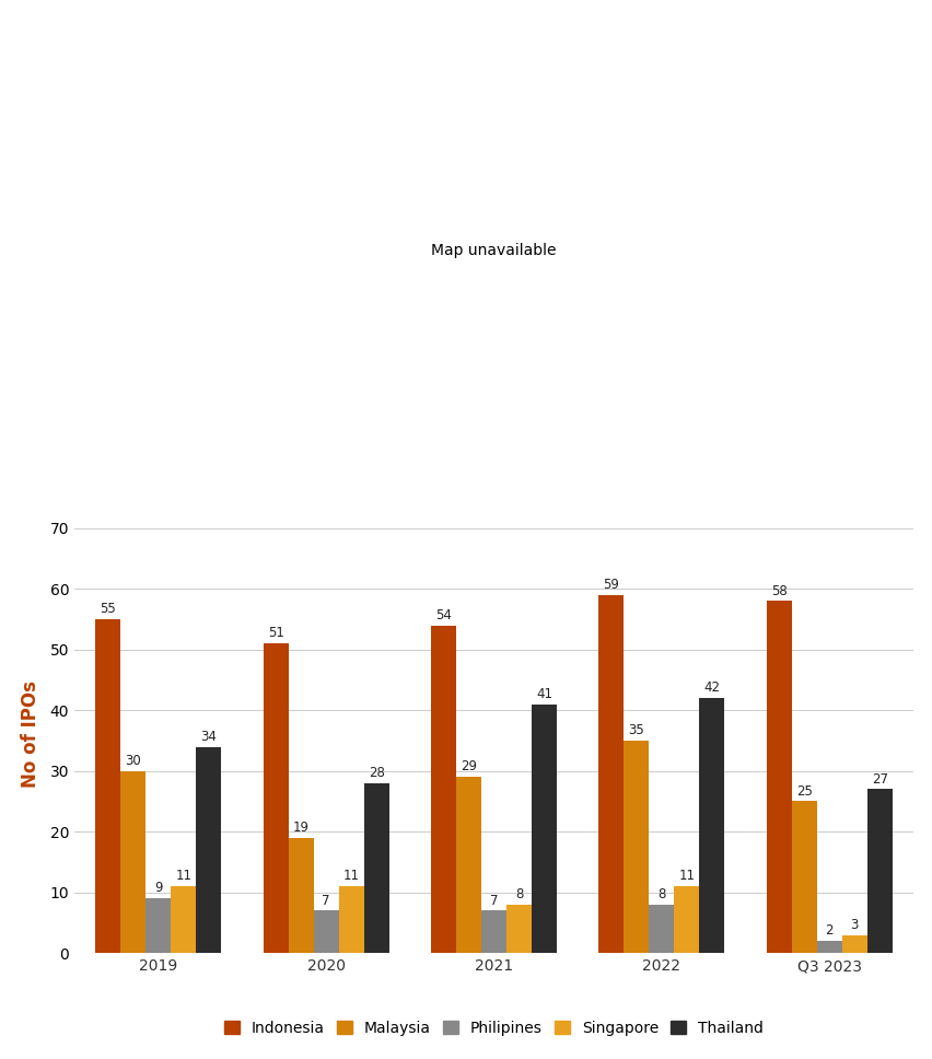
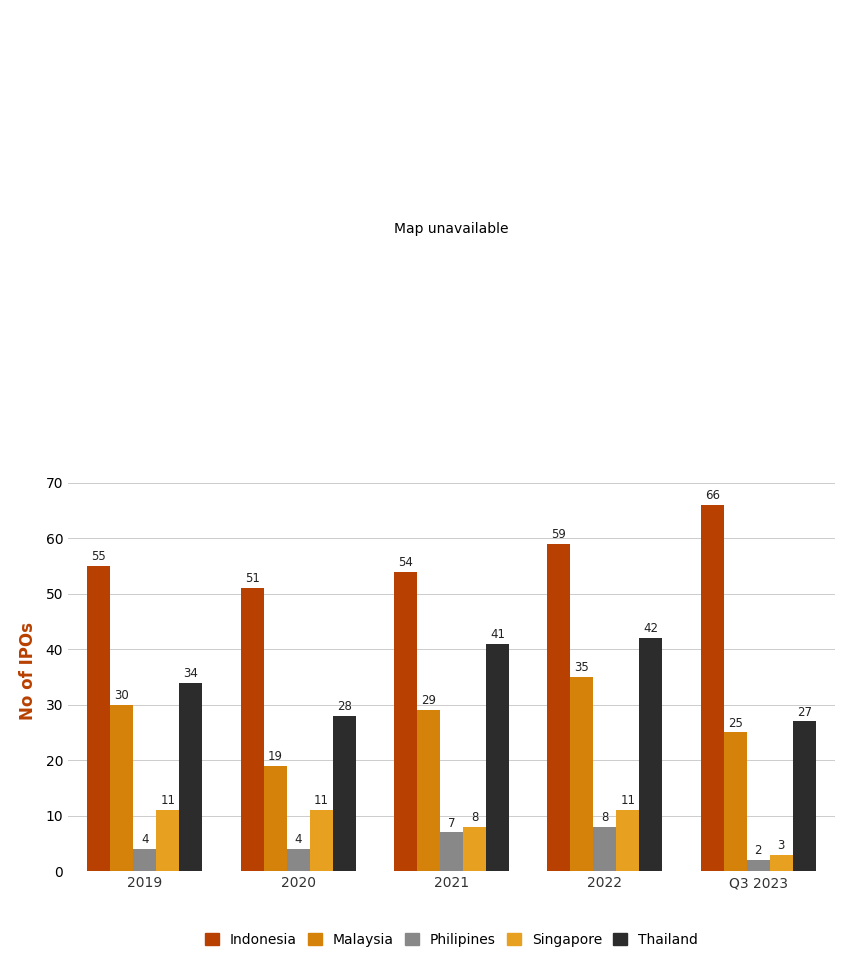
Philipines/2019: 9 -> 4
Philipines/2020: 7 -> 4
Indonesia/Q3 2023: 58 -> 66
